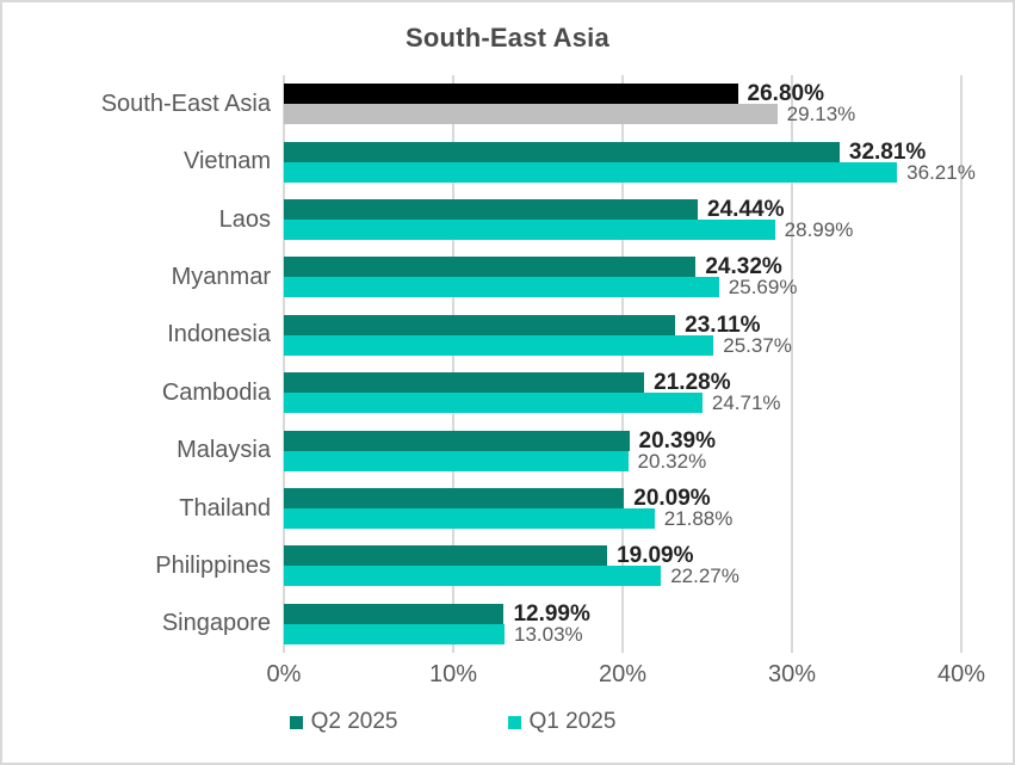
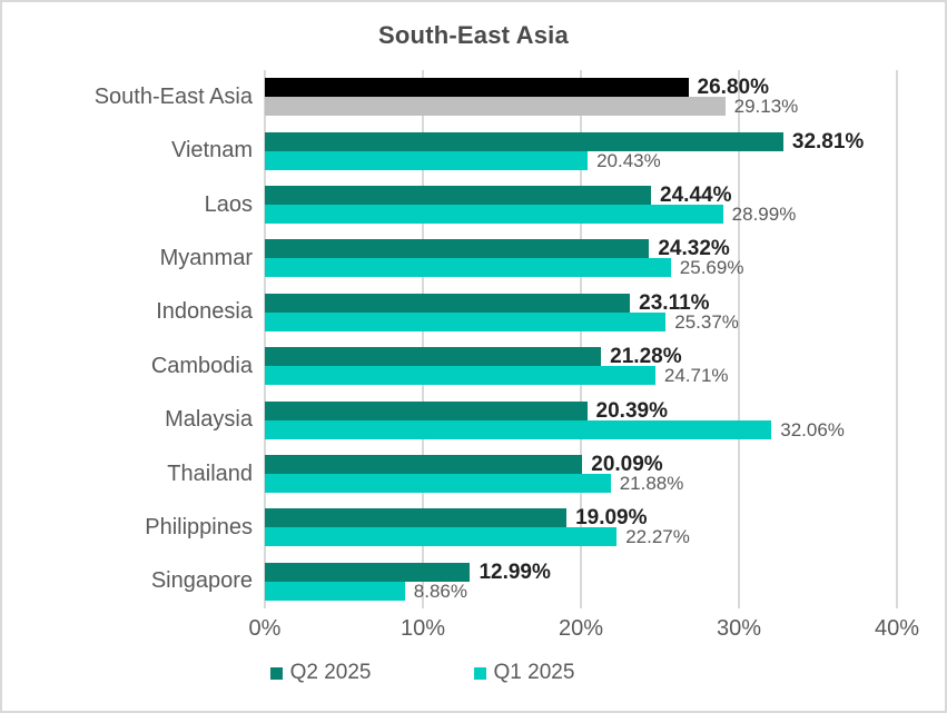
Q1 2025/Vietnam: 36.21% -> 20.43%
Q1 2025/Malaysia: 20.32% -> 32.06%
Q1 2025/Singapore: 13.03% -> 8.86%
